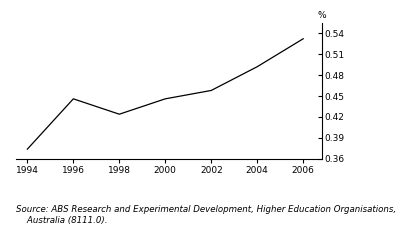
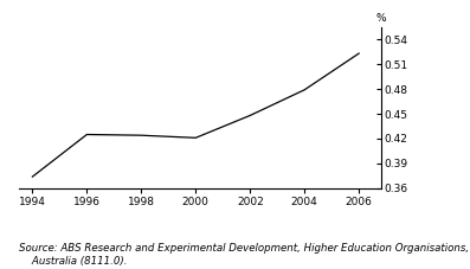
1996: 0.446 -> 0.425
2000: 0.446 -> 0.421
2002: 0.458 -> 0.448
2004: 0.492 -> 0.479
2006: 0.532 -> 0.523
